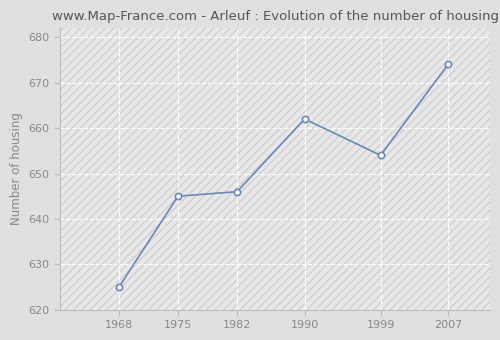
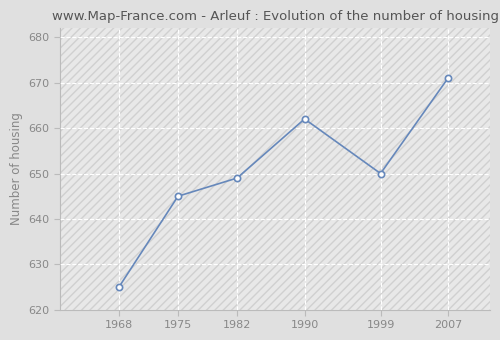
1982: 646 -> 649
1999: 654 -> 650
2007: 674 -> 671
